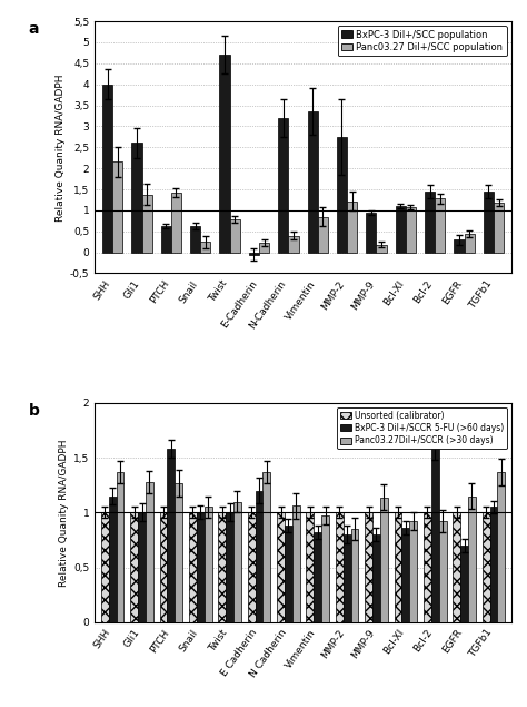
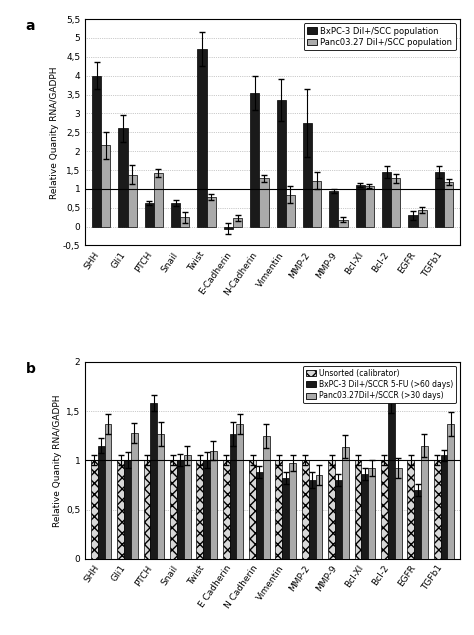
BxPC-3 DiI+/SCC population/N-Cadherin: 3,20 -> 3,55
Panc03.27 DiI+/SCC population/N-Cadherin: 0,40 -> 1,28
BxPC-3 DiI+/SCCR 5-FU (>60 days)/E Cadherin: 1,20 -> 1,27
Panc03.27DiI+/SCCR (>30 days)/N Cadherin: 1,06 -> 1,25
